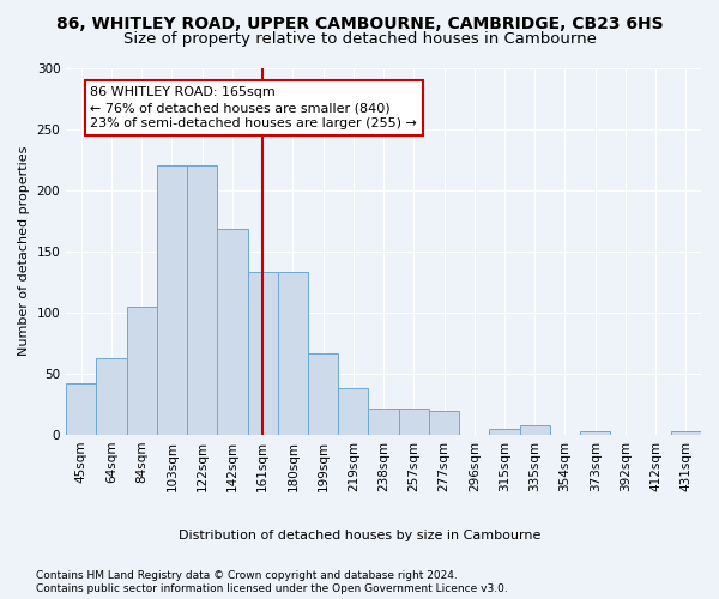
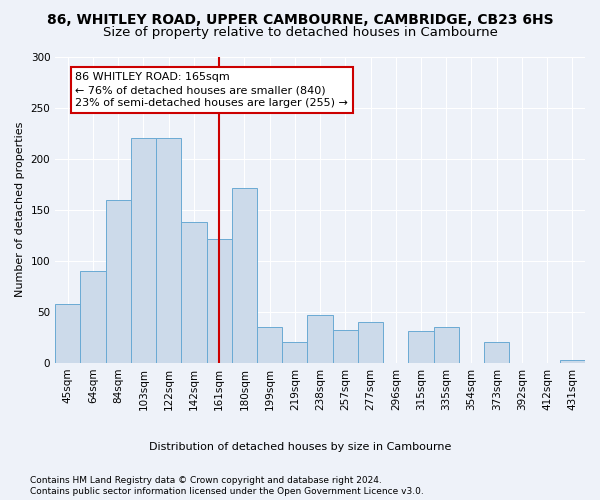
45sqm: 42 -> 58
64sqm: 63 -> 90
84sqm: 105 -> 160
142sqm: 168 -> 138
161sqm: 133 -> 121
180sqm: 133 -> 171
199sqm: 67 -> 35
219sqm: 38 -> 21
238sqm: 22 -> 47
257sqm: 22 -> 32
277sqm: 20 -> 40
315sqm: 5 -> 31
335sqm: 8 -> 35
373sqm: 3 -> 21
